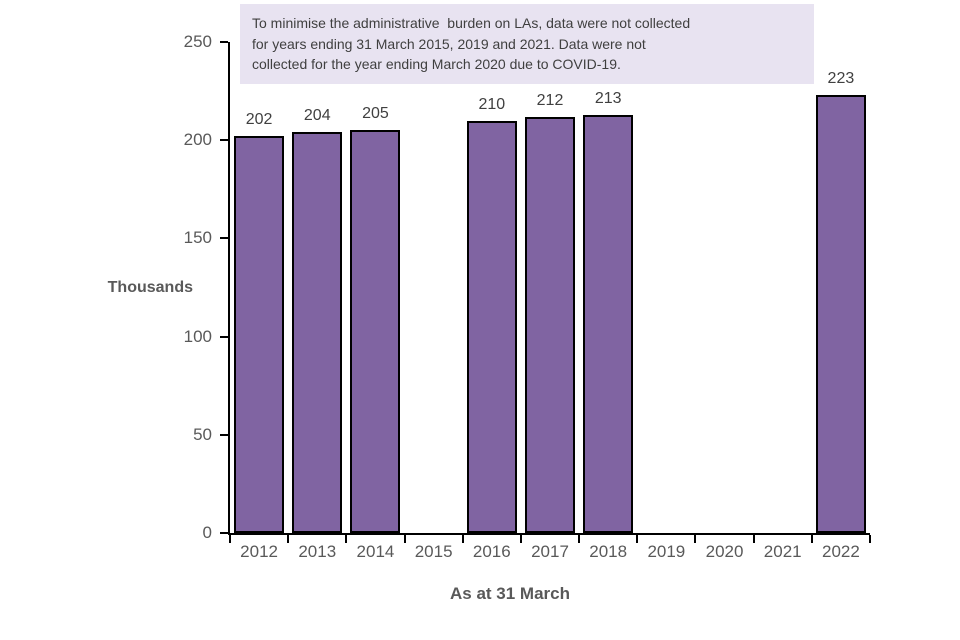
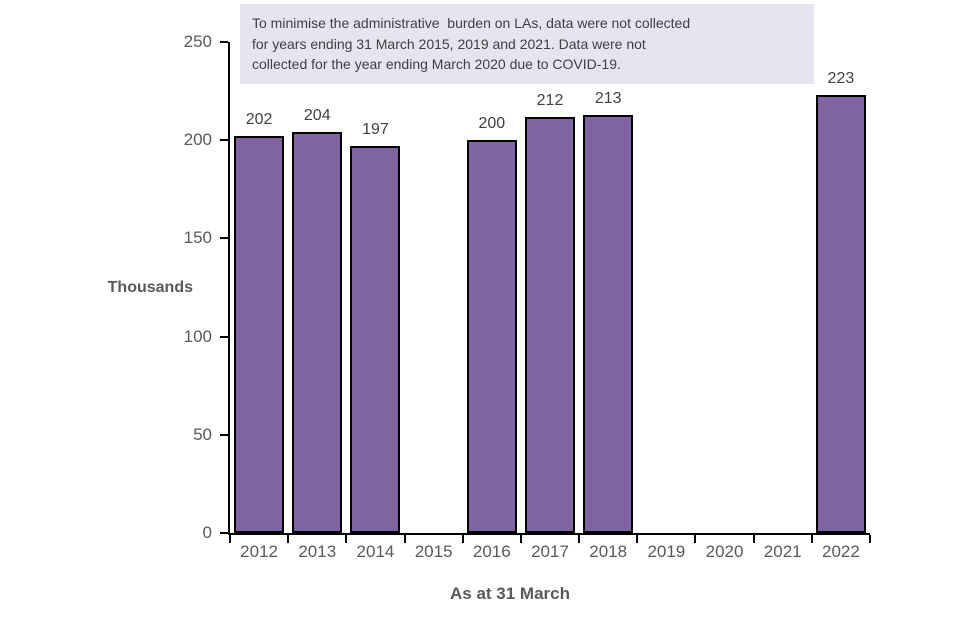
2014: 205 -> 197
2016: 210 -> 200
